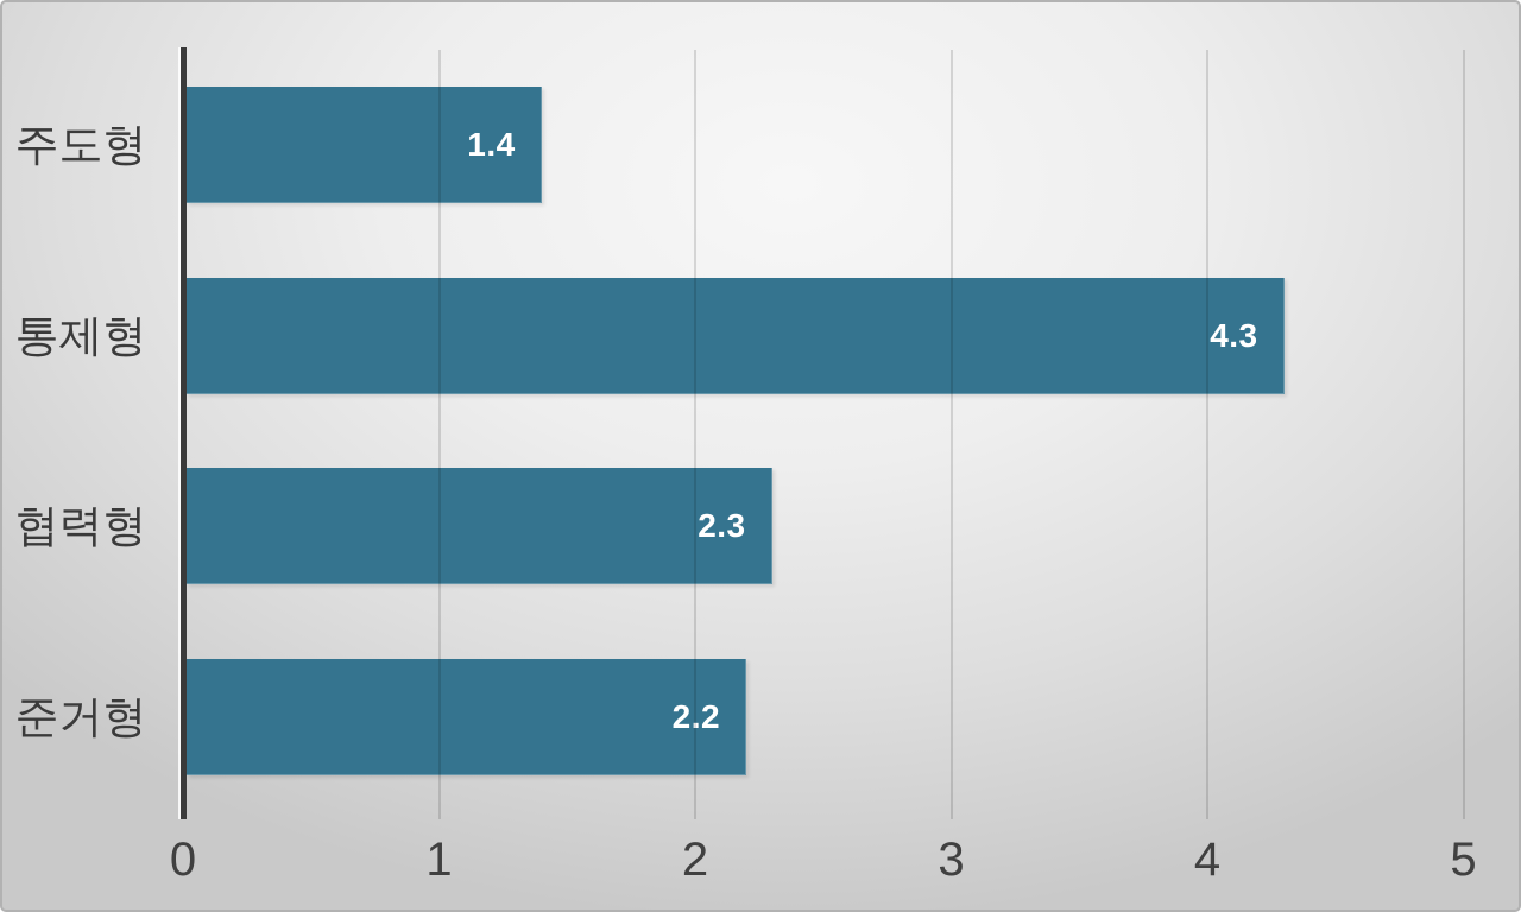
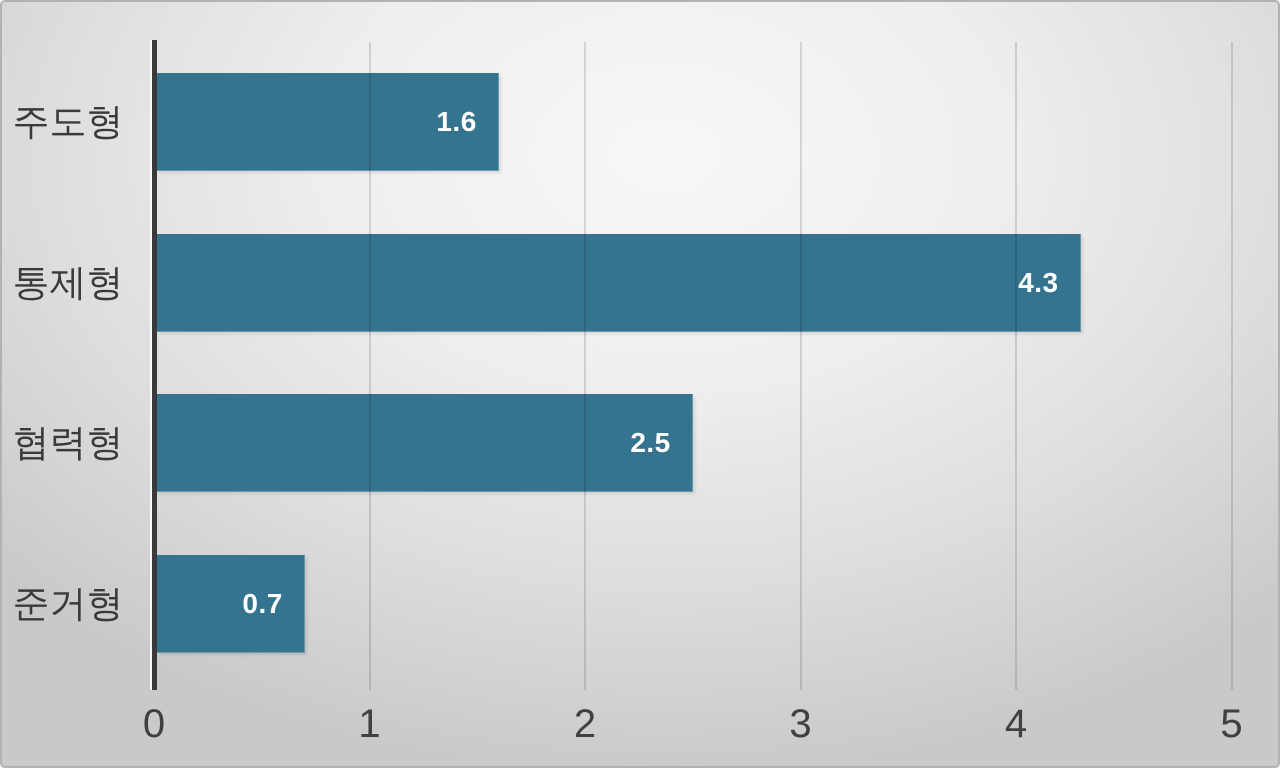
주도형: 1.4 -> 1.6
협력형: 2.3 -> 2.5
준거형: 2.2 -> 0.7
